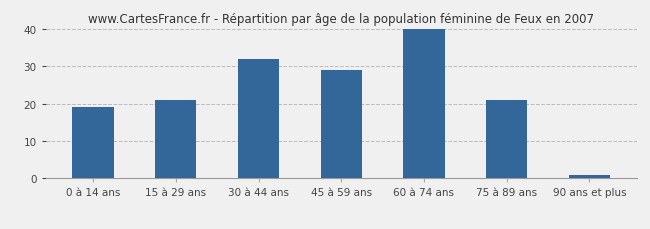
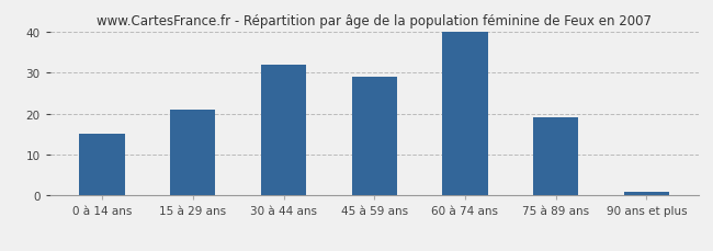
0 à 14 ans: 19 -> 15
75 à 89 ans: 21 -> 19
